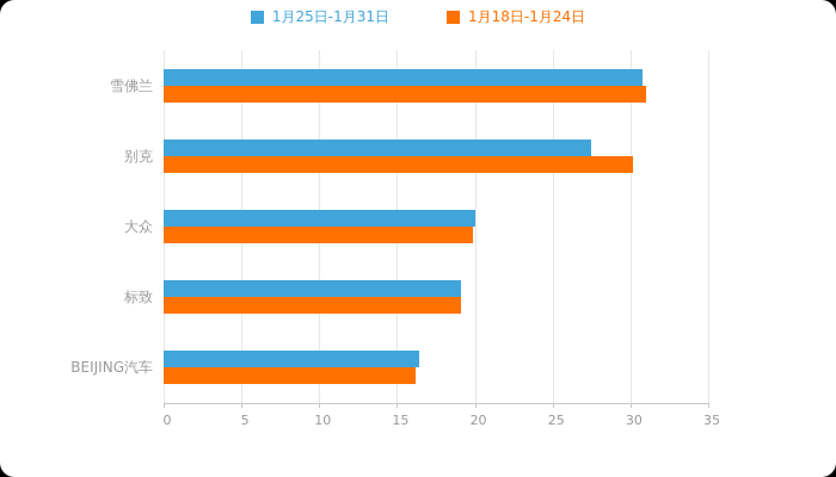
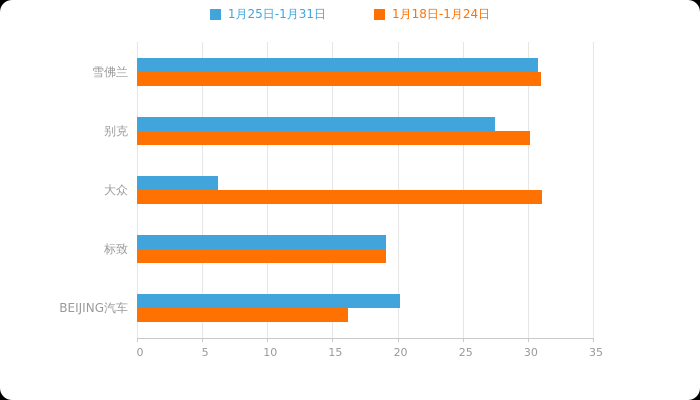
1月25日-1月31日/大众: 20.0 -> 6.2
1月18日-1月24日/大众: 19.9 -> 31.1
1月25日-1月31日/BEIJING汽车: 16.4 -> 20.2
